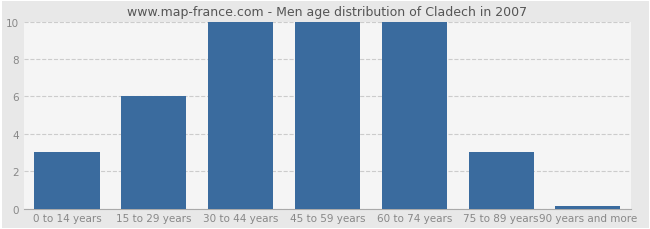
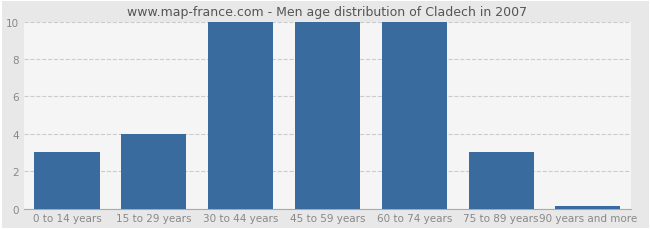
15 to 29 years: 6.0 -> 4.0
